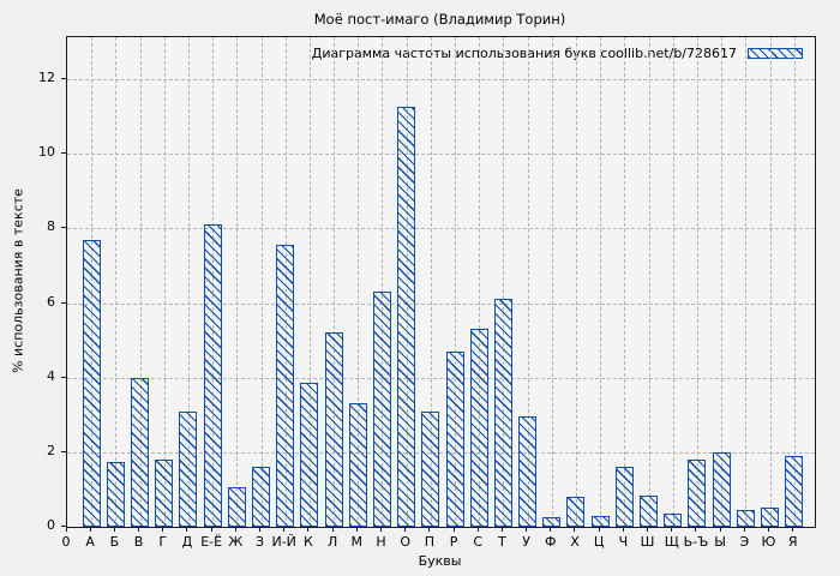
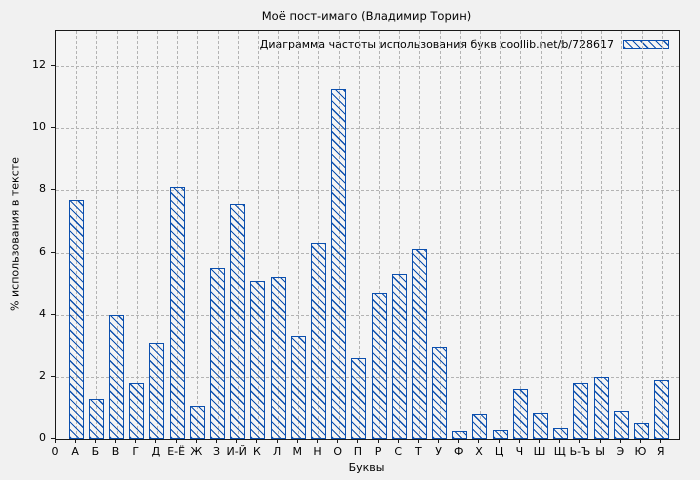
Б: 1.8 -> 1.3
З: 1.6 -> 5.5
К: 3.9 -> 5.1
П: 3.1 -> 2.6
Э: 0.5 -> 0.9
